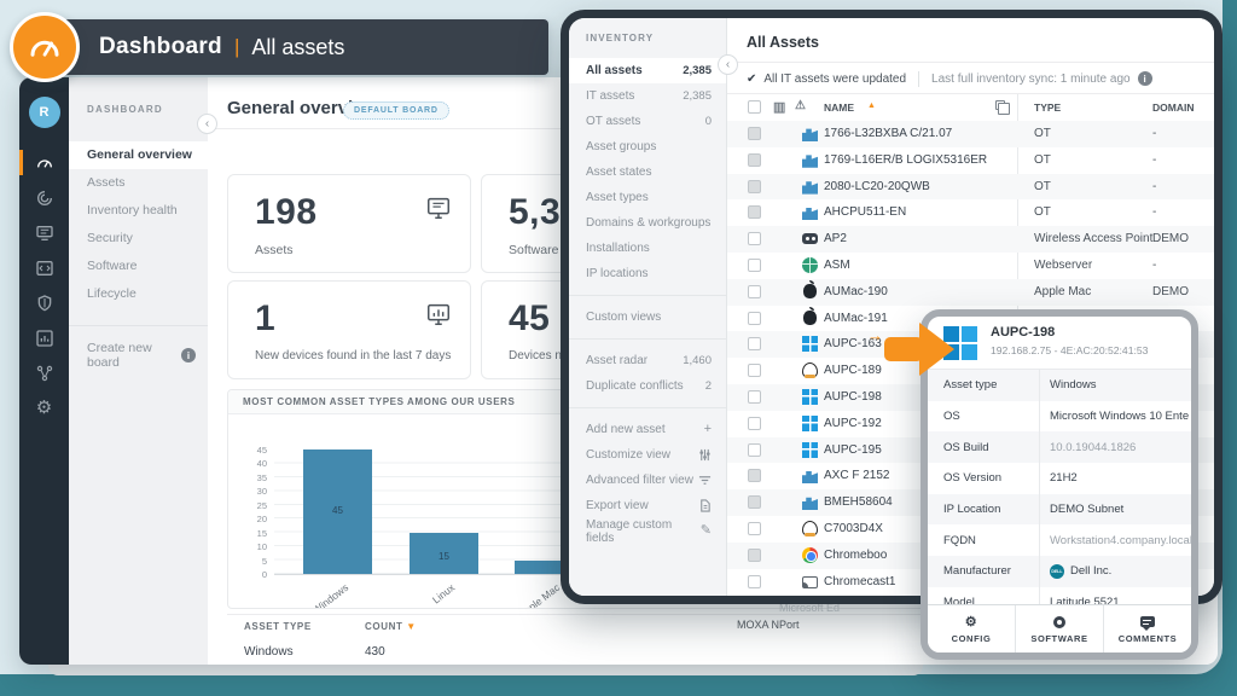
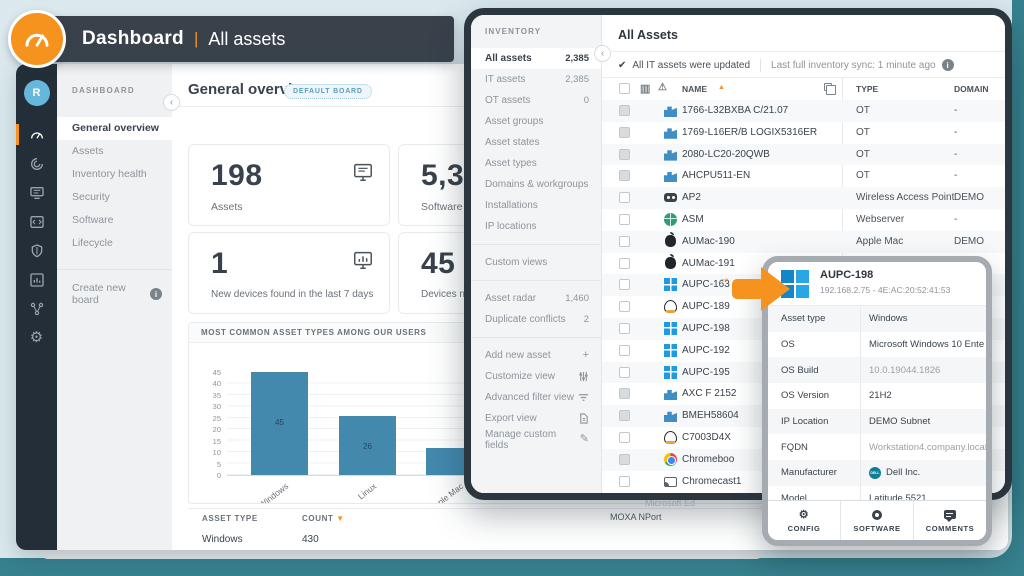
Linux: 15 -> 26
Apple Mac: 5 -> 12
